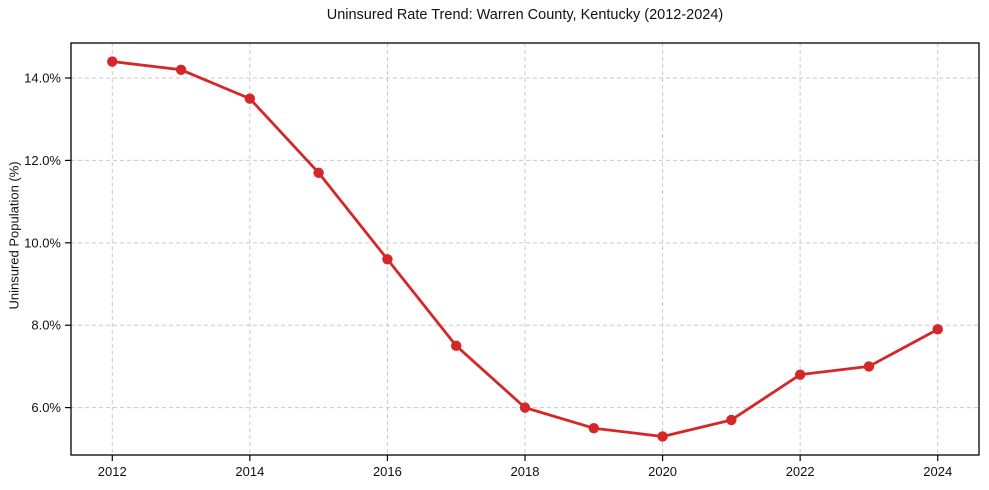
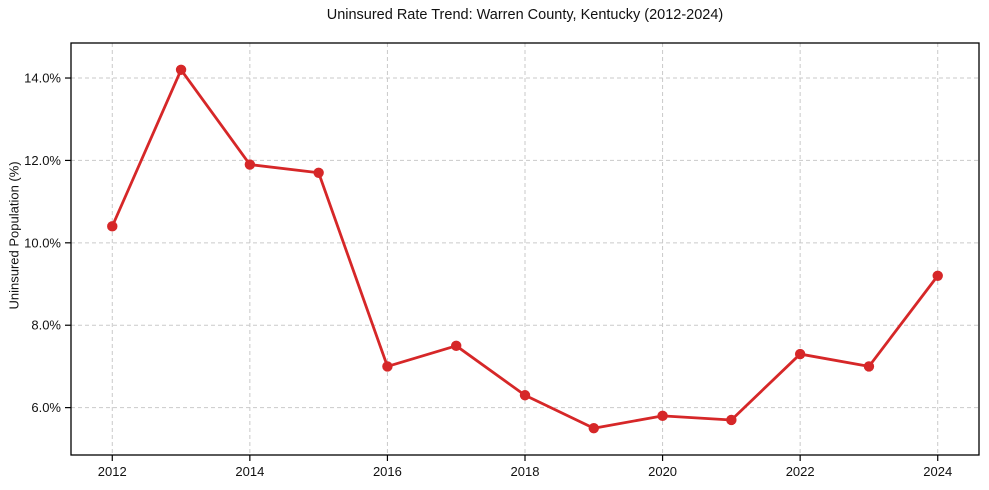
2012: 14.4% -> 10.4%
2014: 13.5% -> 11.9%
2016: 9.6% -> 7.0%
2018: 6.0% -> 6.3%
2020: 5.3% -> 5.8%
2022: 6.8% -> 7.3%
2024: 7.9% -> 9.2%
